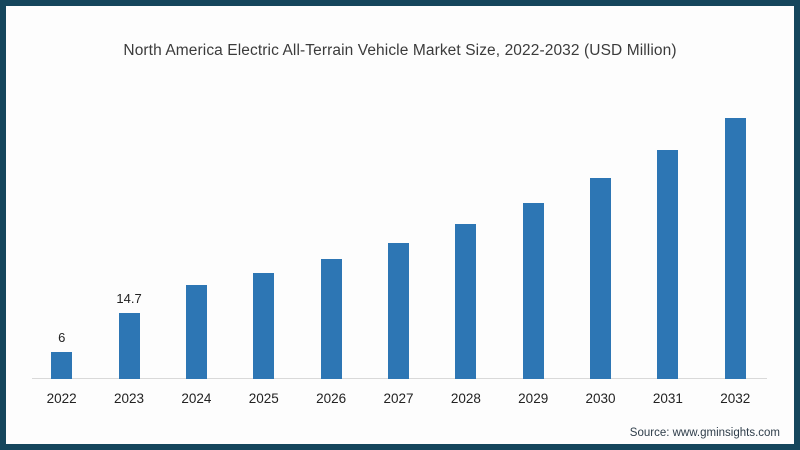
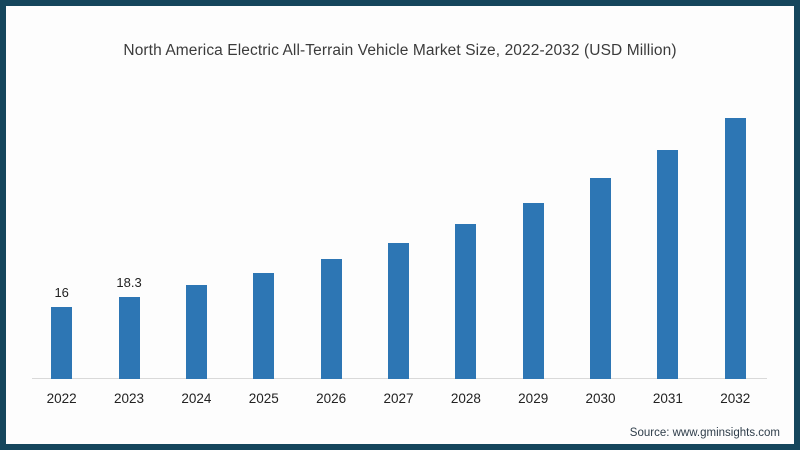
2022: 6 -> 16
2023: 14.7 -> 18.3
